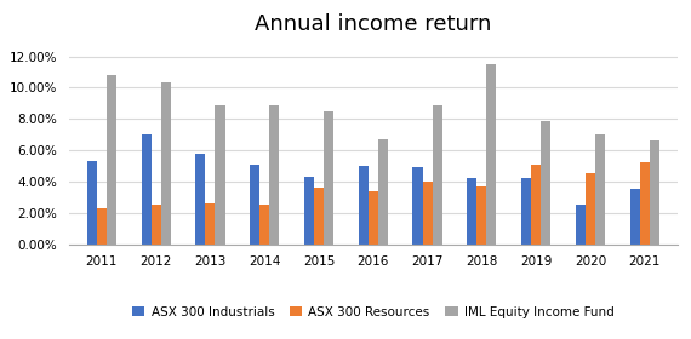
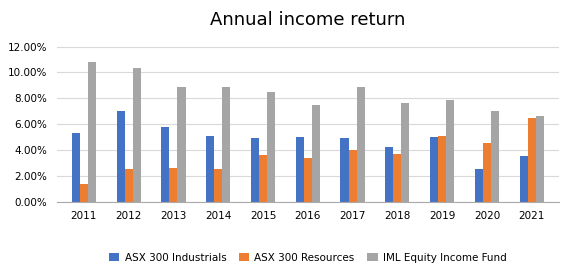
ASX 300 Resources/2011: 2.3% -> 1.4%
ASX 300 Industrials/2015: 4.3% -> 4.9%
IML Equity Income Fund/2016: 6.7% -> 7.5%
IML Equity Income Fund/2018: 11.5% -> 7.6%
ASX 300 Industrials/2019: 4.2% -> 5.0%
ASX 300 Resources/2021: 5.2% -> 6.5%
